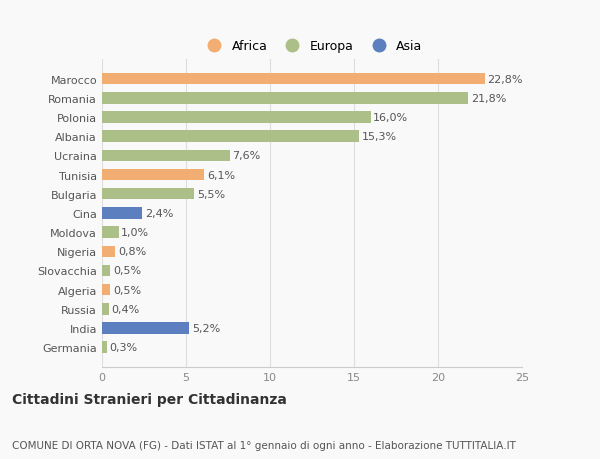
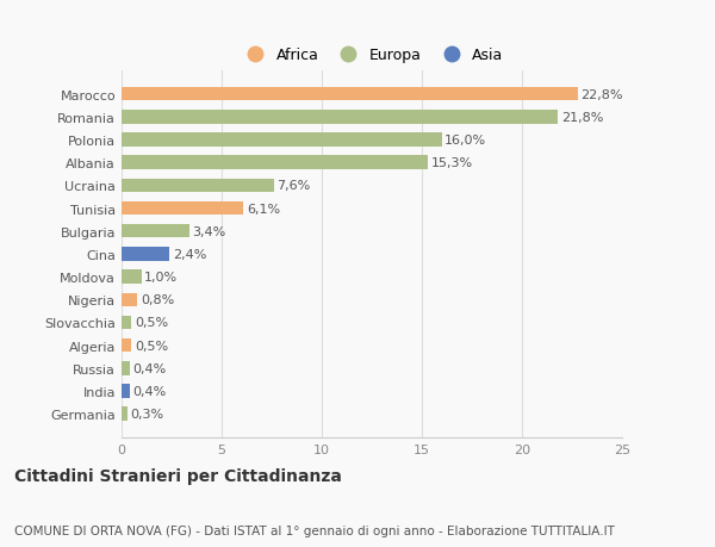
Bulgaria: 5,5% -> 3,4%
India: 5,2% -> 0,4%
